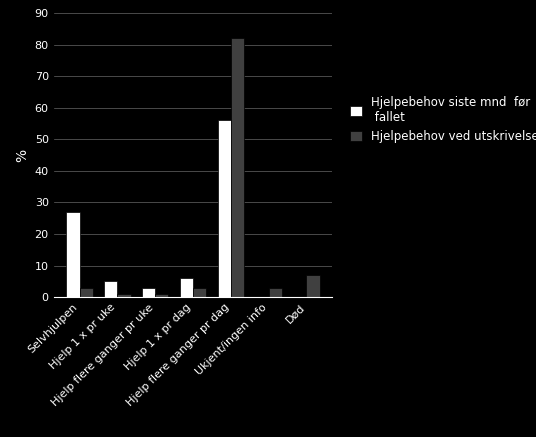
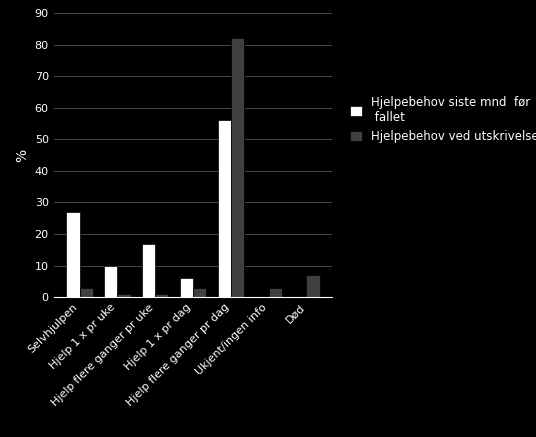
Hjelpebehov siste mnd før fallet/Hjelp 1 x pr uke: 5 -> 10
Hjelpebehov siste mnd før fallet/Hjelp flere ganger pr uke: 3 -> 17
